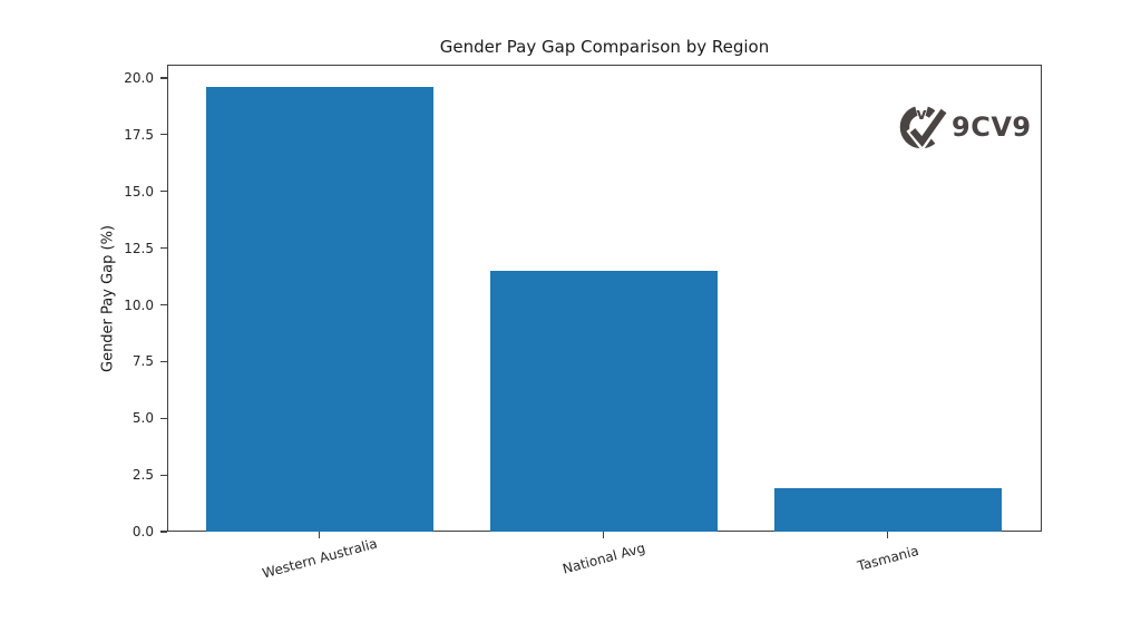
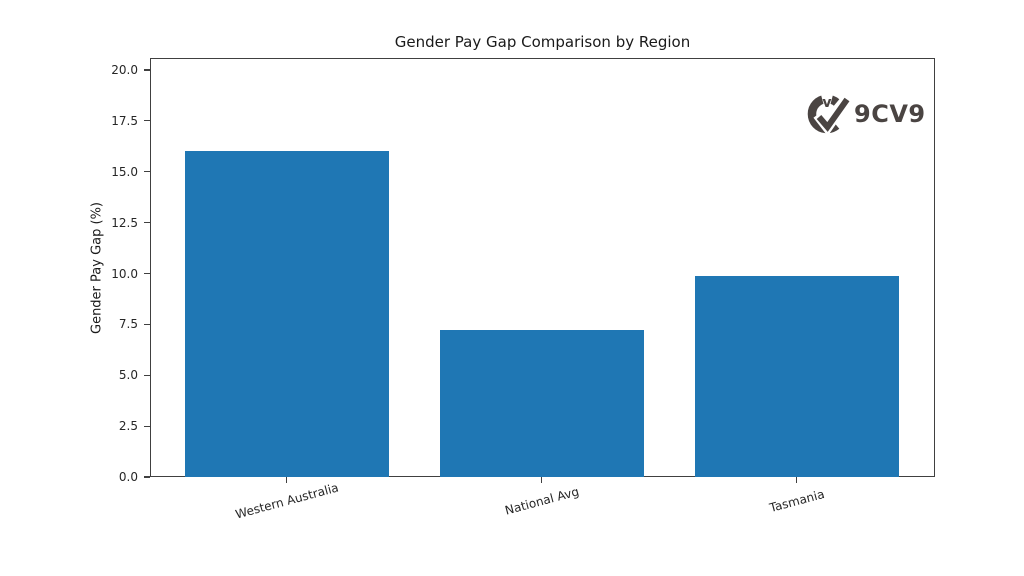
Western Australia: 19.6 -> 16.0
National Avg: 11.5 -> 7.2
Tasmania: 1.9 -> 9.9
